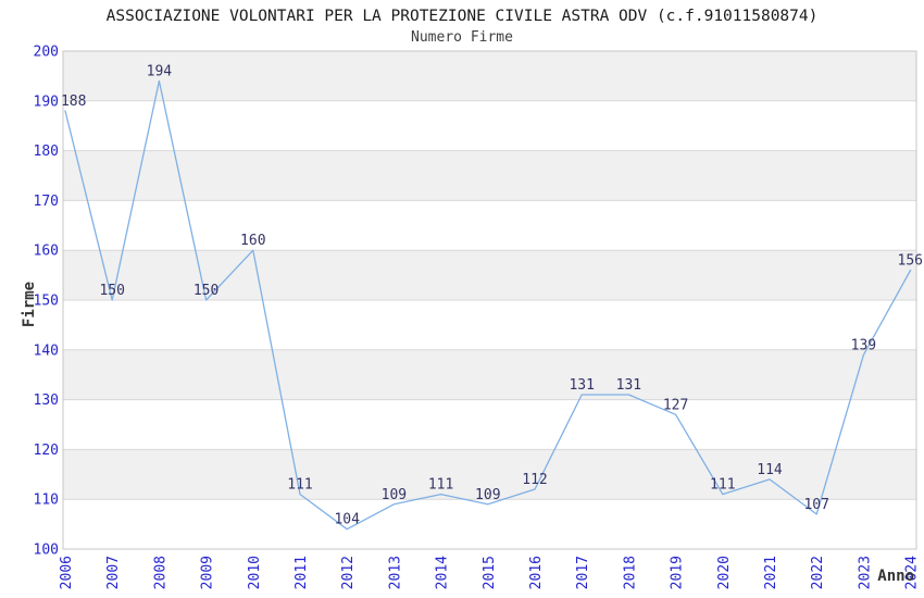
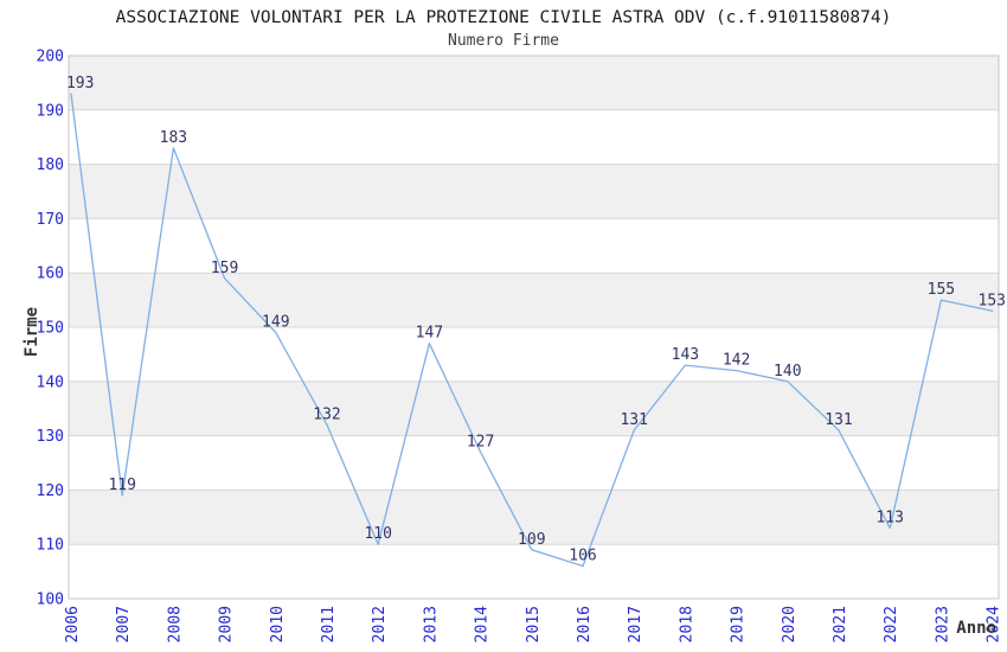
2006: 188 -> 193
2007: 150 -> 119
2008: 194 -> 183
2009: 150 -> 159
2010: 160 -> 149
2011: 111 -> 132
2012: 104 -> 110
2013: 109 -> 147
2014: 111 -> 127
2016: 112 -> 106
2018: 131 -> 143
2019: 127 -> 142
2020: 111 -> 140
2021: 114 -> 131
2022: 107 -> 113
2023: 139 -> 155
2024: 156 -> 153
